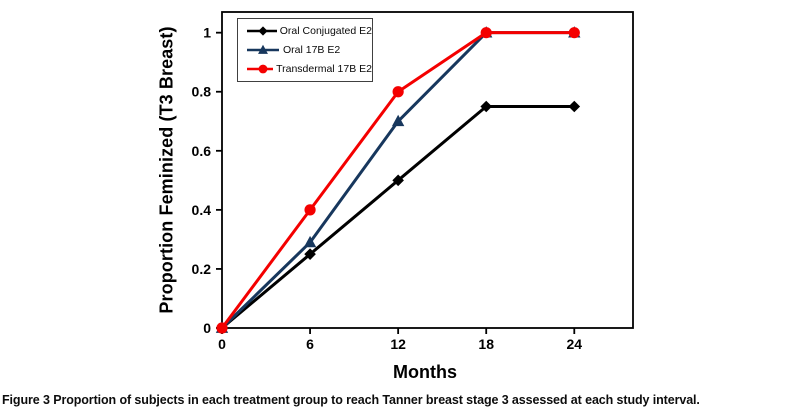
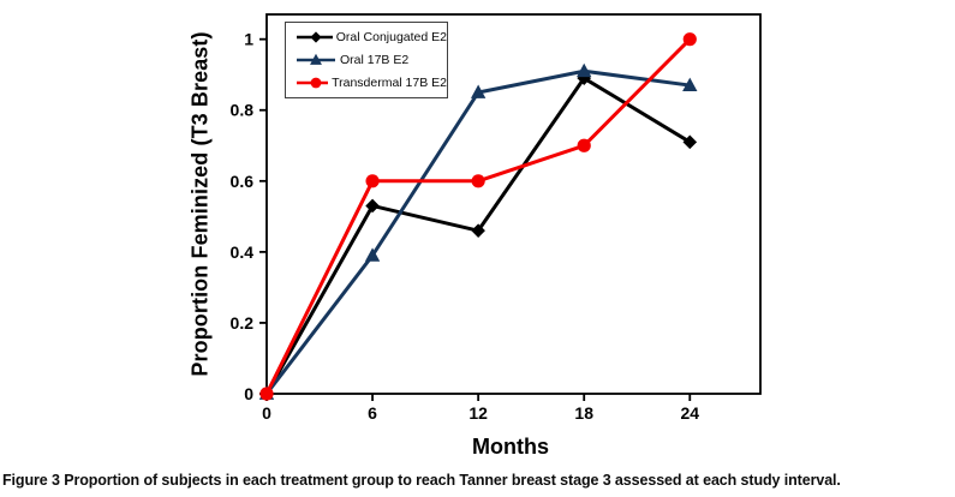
Oral Conjugated E2/6: 0.25 -> 0.53
Oral 17B E2/6: 0.29 -> 0.39
Transdermal 17B E2/6: 0.4 -> 0.6
Oral Conjugated E2/12: 0.50 -> 0.46
Oral 17B E2/12: 0.70 -> 0.85
Transdermal 17B E2/12: 0.8 -> 0.6
Oral Conjugated E2/18: 0.75 -> 0.89
Oral 17B E2/18: 1.00 -> 0.91
Transdermal 17B E2/18: 1.0 -> 0.7
Oral Conjugated E2/24: 0.75 -> 0.71
Oral 17B E2/24: 1.00 -> 0.87
